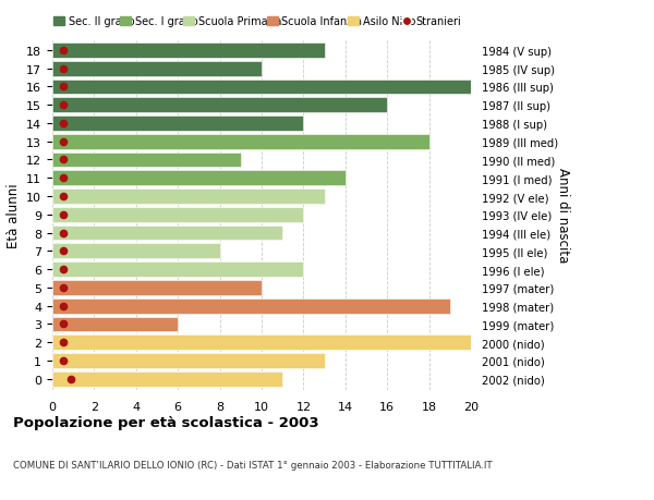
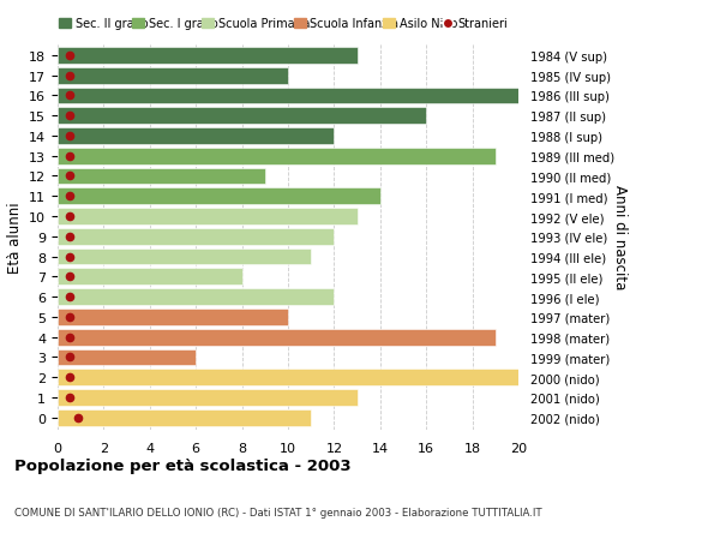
13: 18 -> 19
